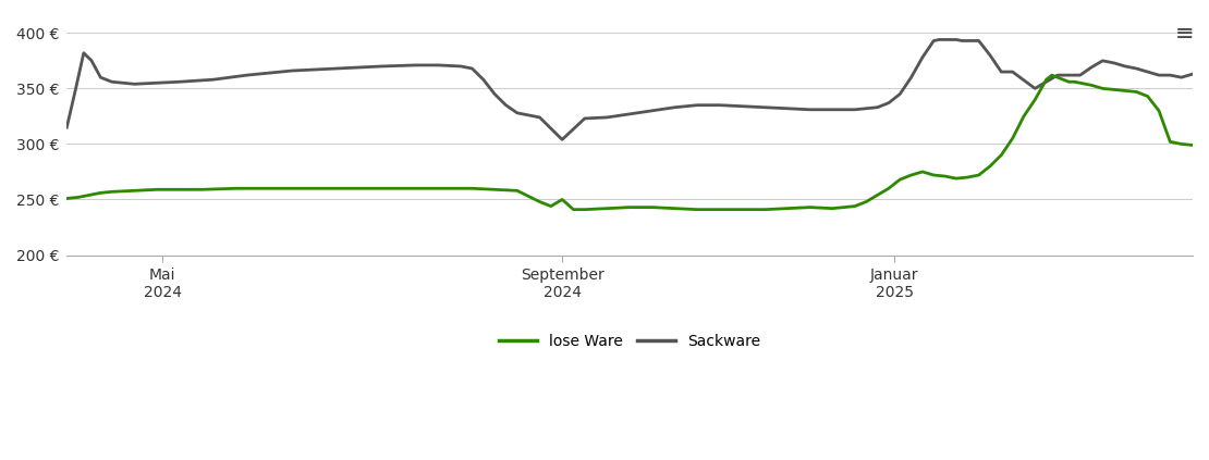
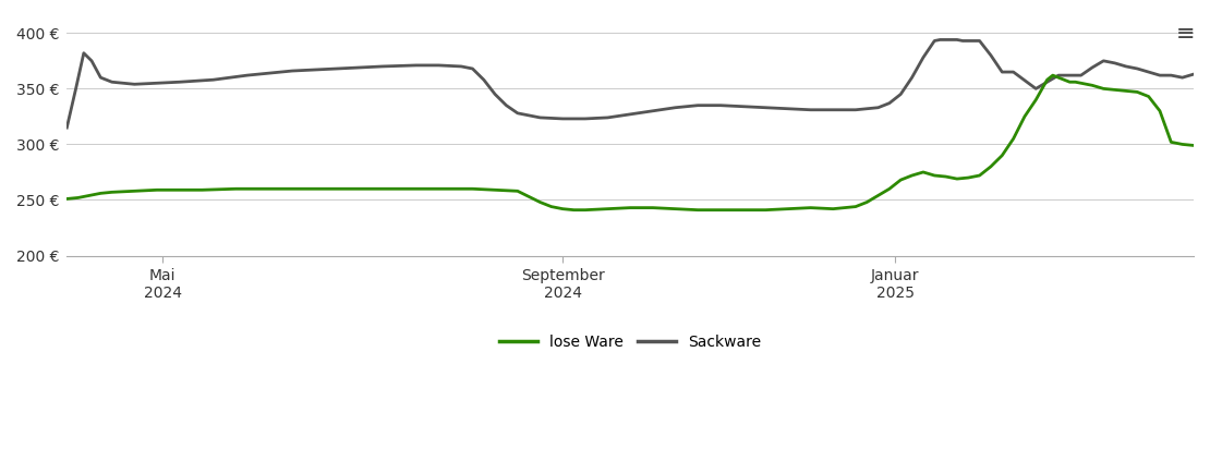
lose Ware/September 2024: 250 € -> 242 €
Sackware/September 2024: 304 € -> 323 €
